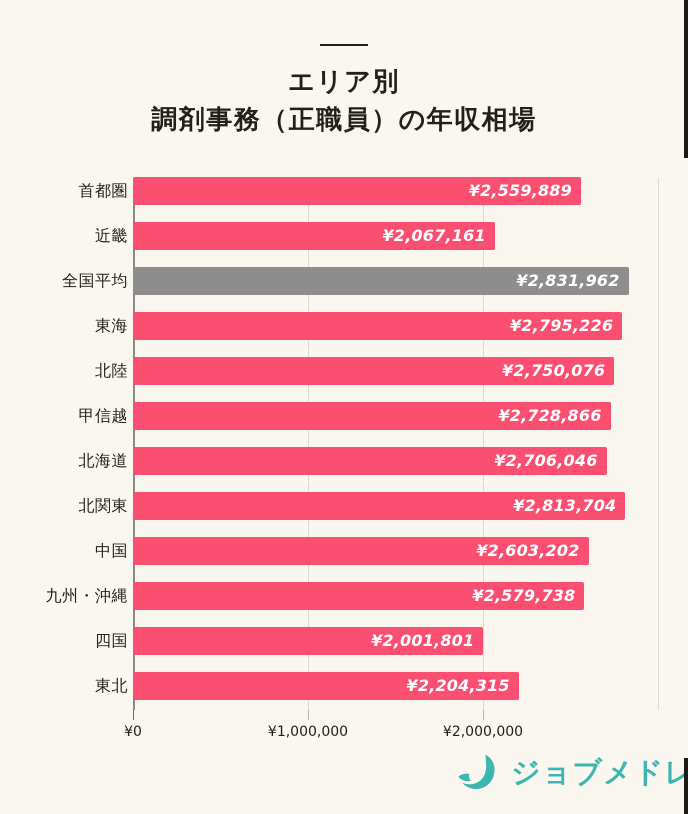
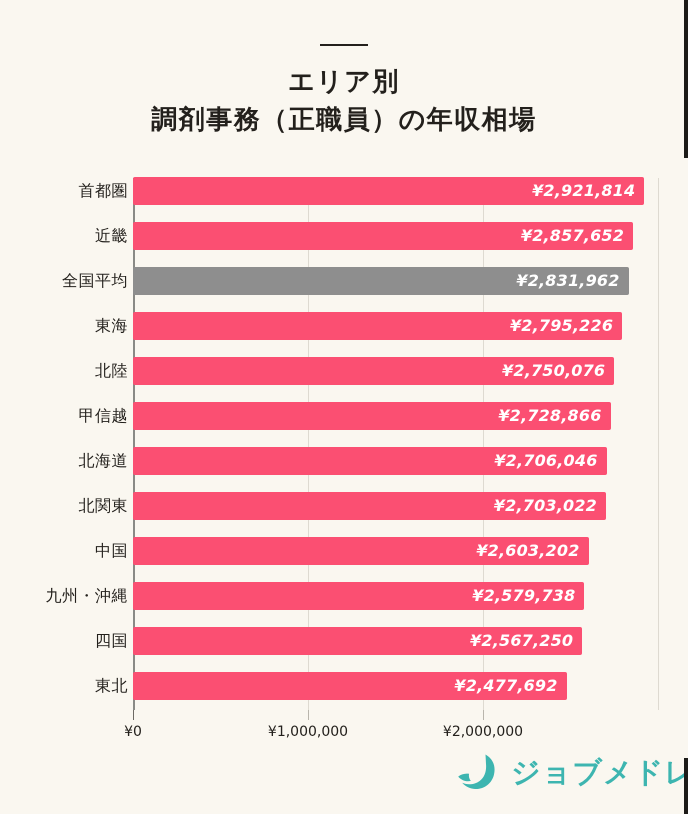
首都圏: ¥2,559,889 -> ¥2,921,814
近畿: ¥2,067,161 -> ¥2,857,652
北関東: ¥2,813,704 -> ¥2,703,022
四国: ¥2,001,801 -> ¥2,567,250
東北: ¥2,204,315 -> ¥2,477,692
